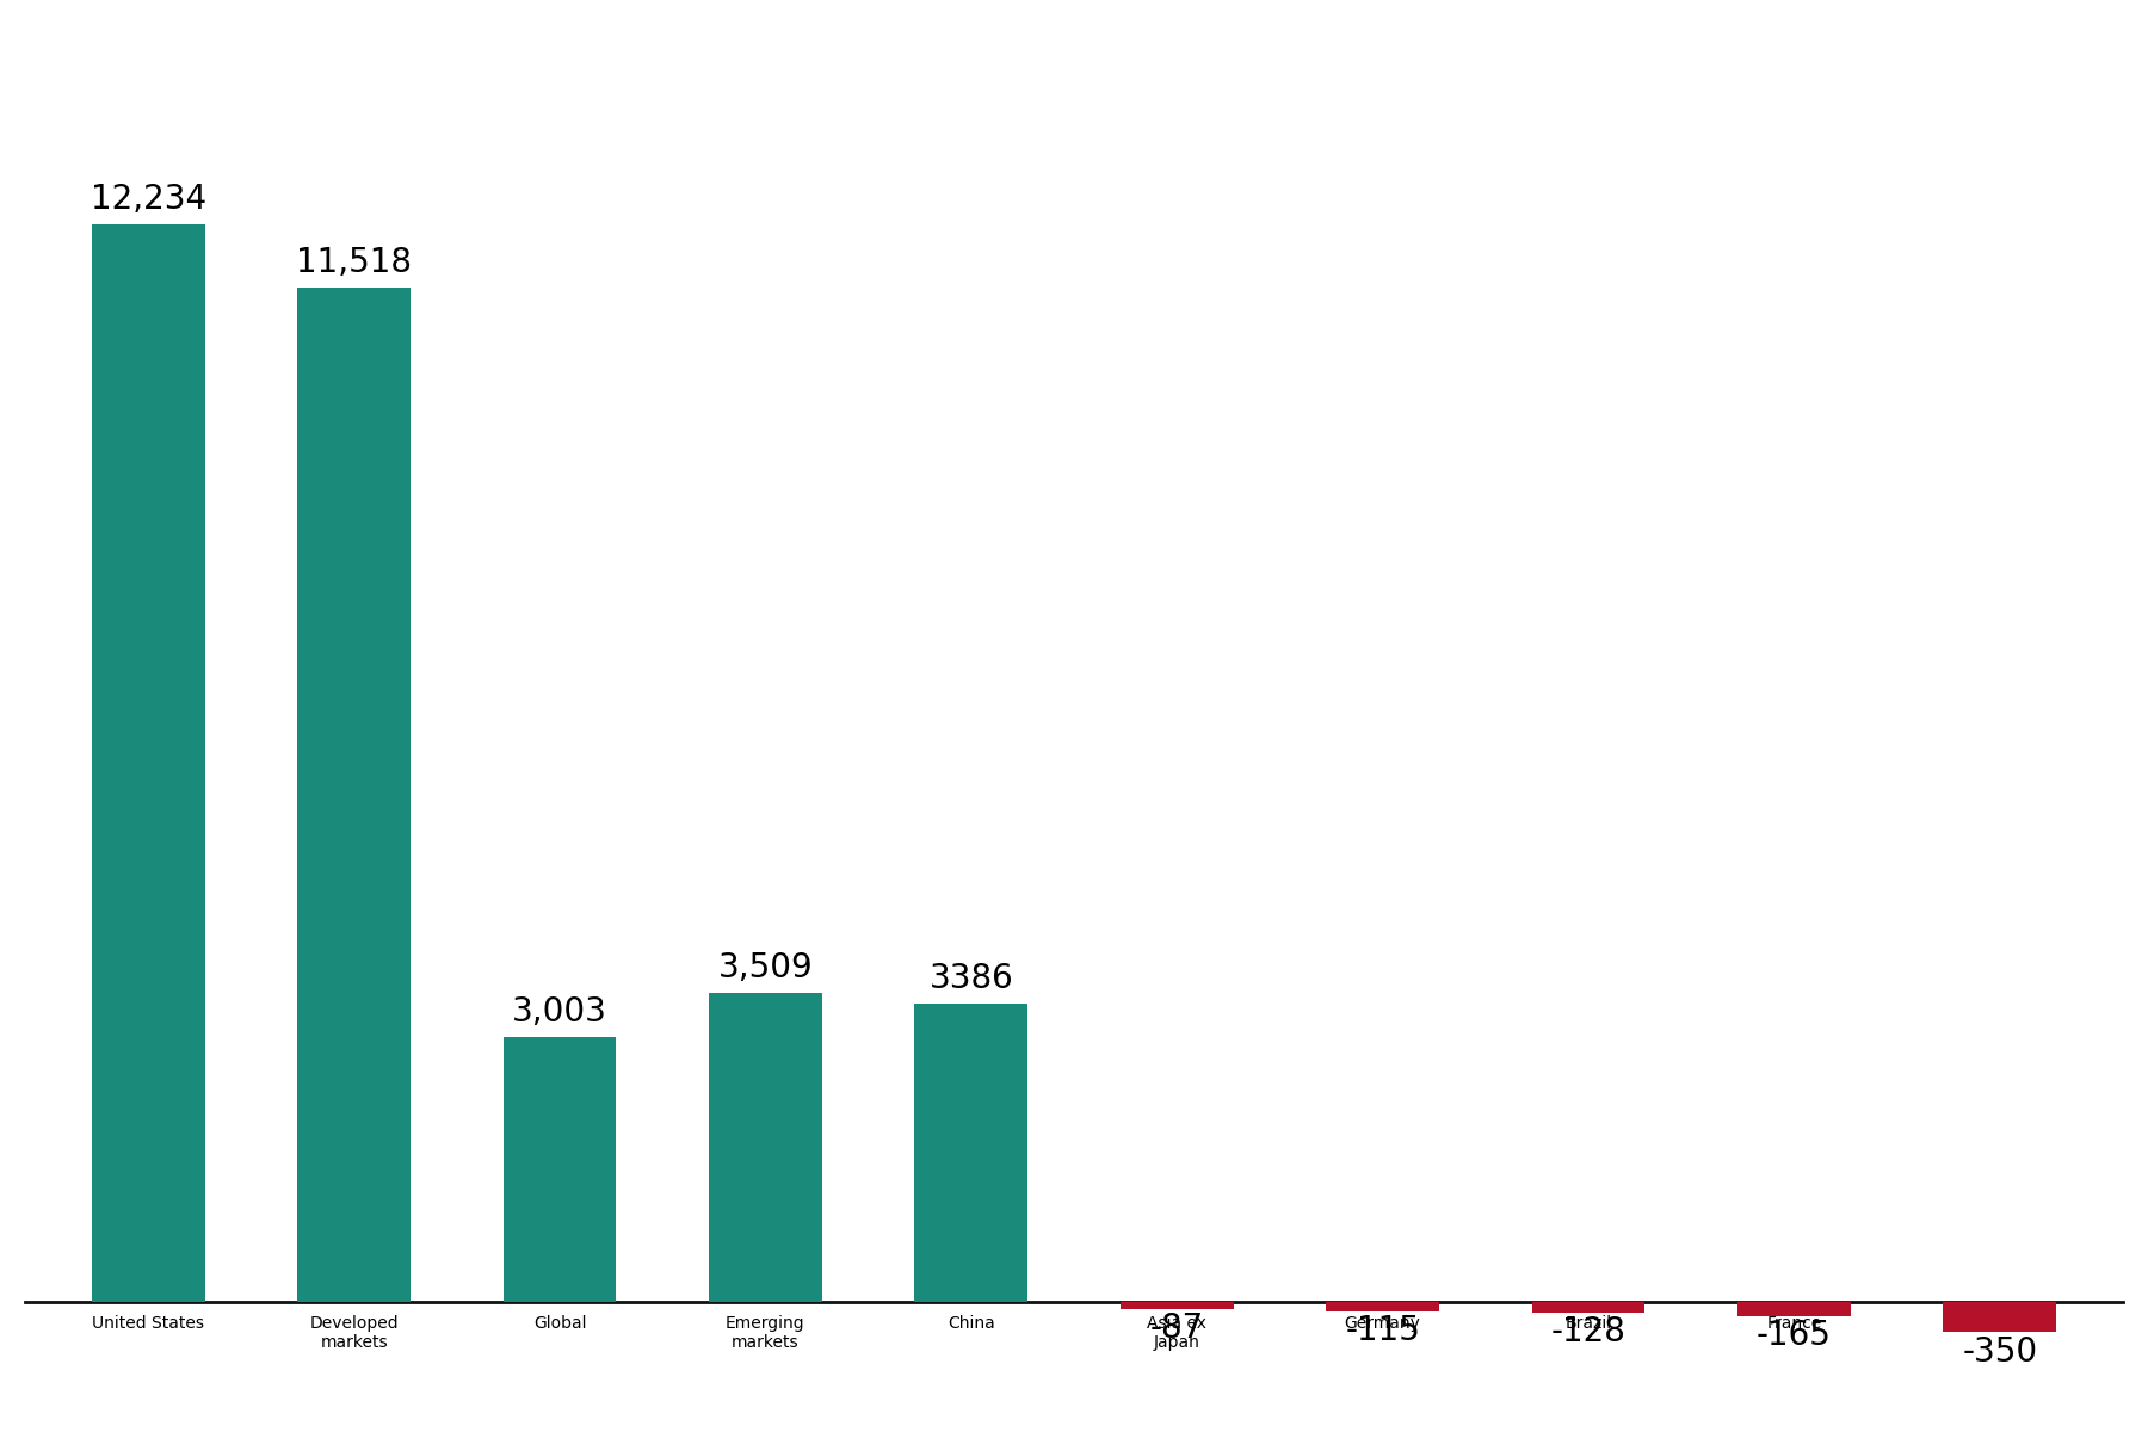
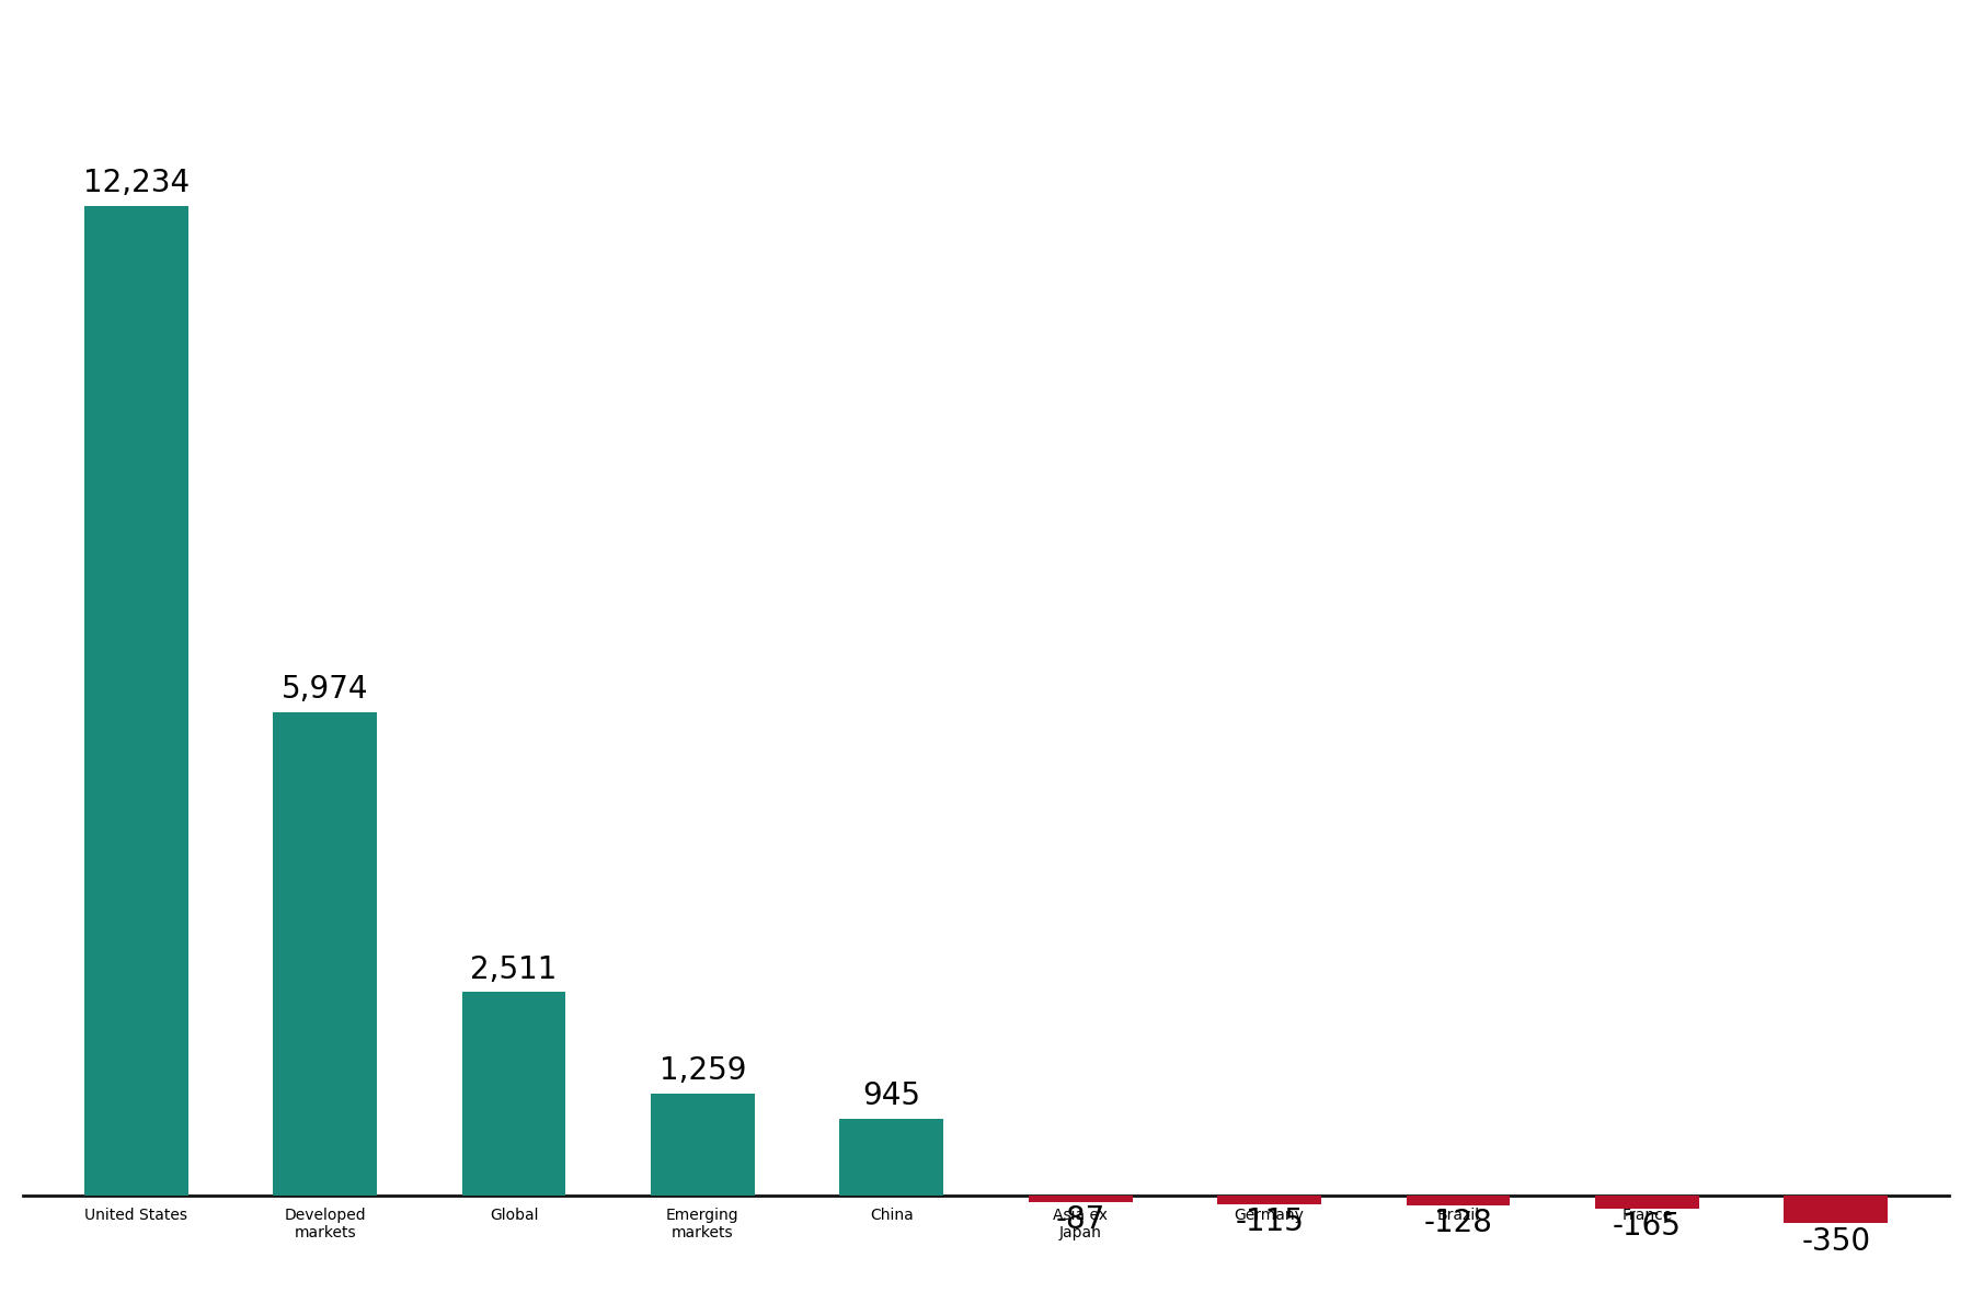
Developed markets: 11,518 -> 5,974
Global: 3,003 -> 2,511
Emerging markets: 3,509 -> 1,259
China: 3386 -> 945
